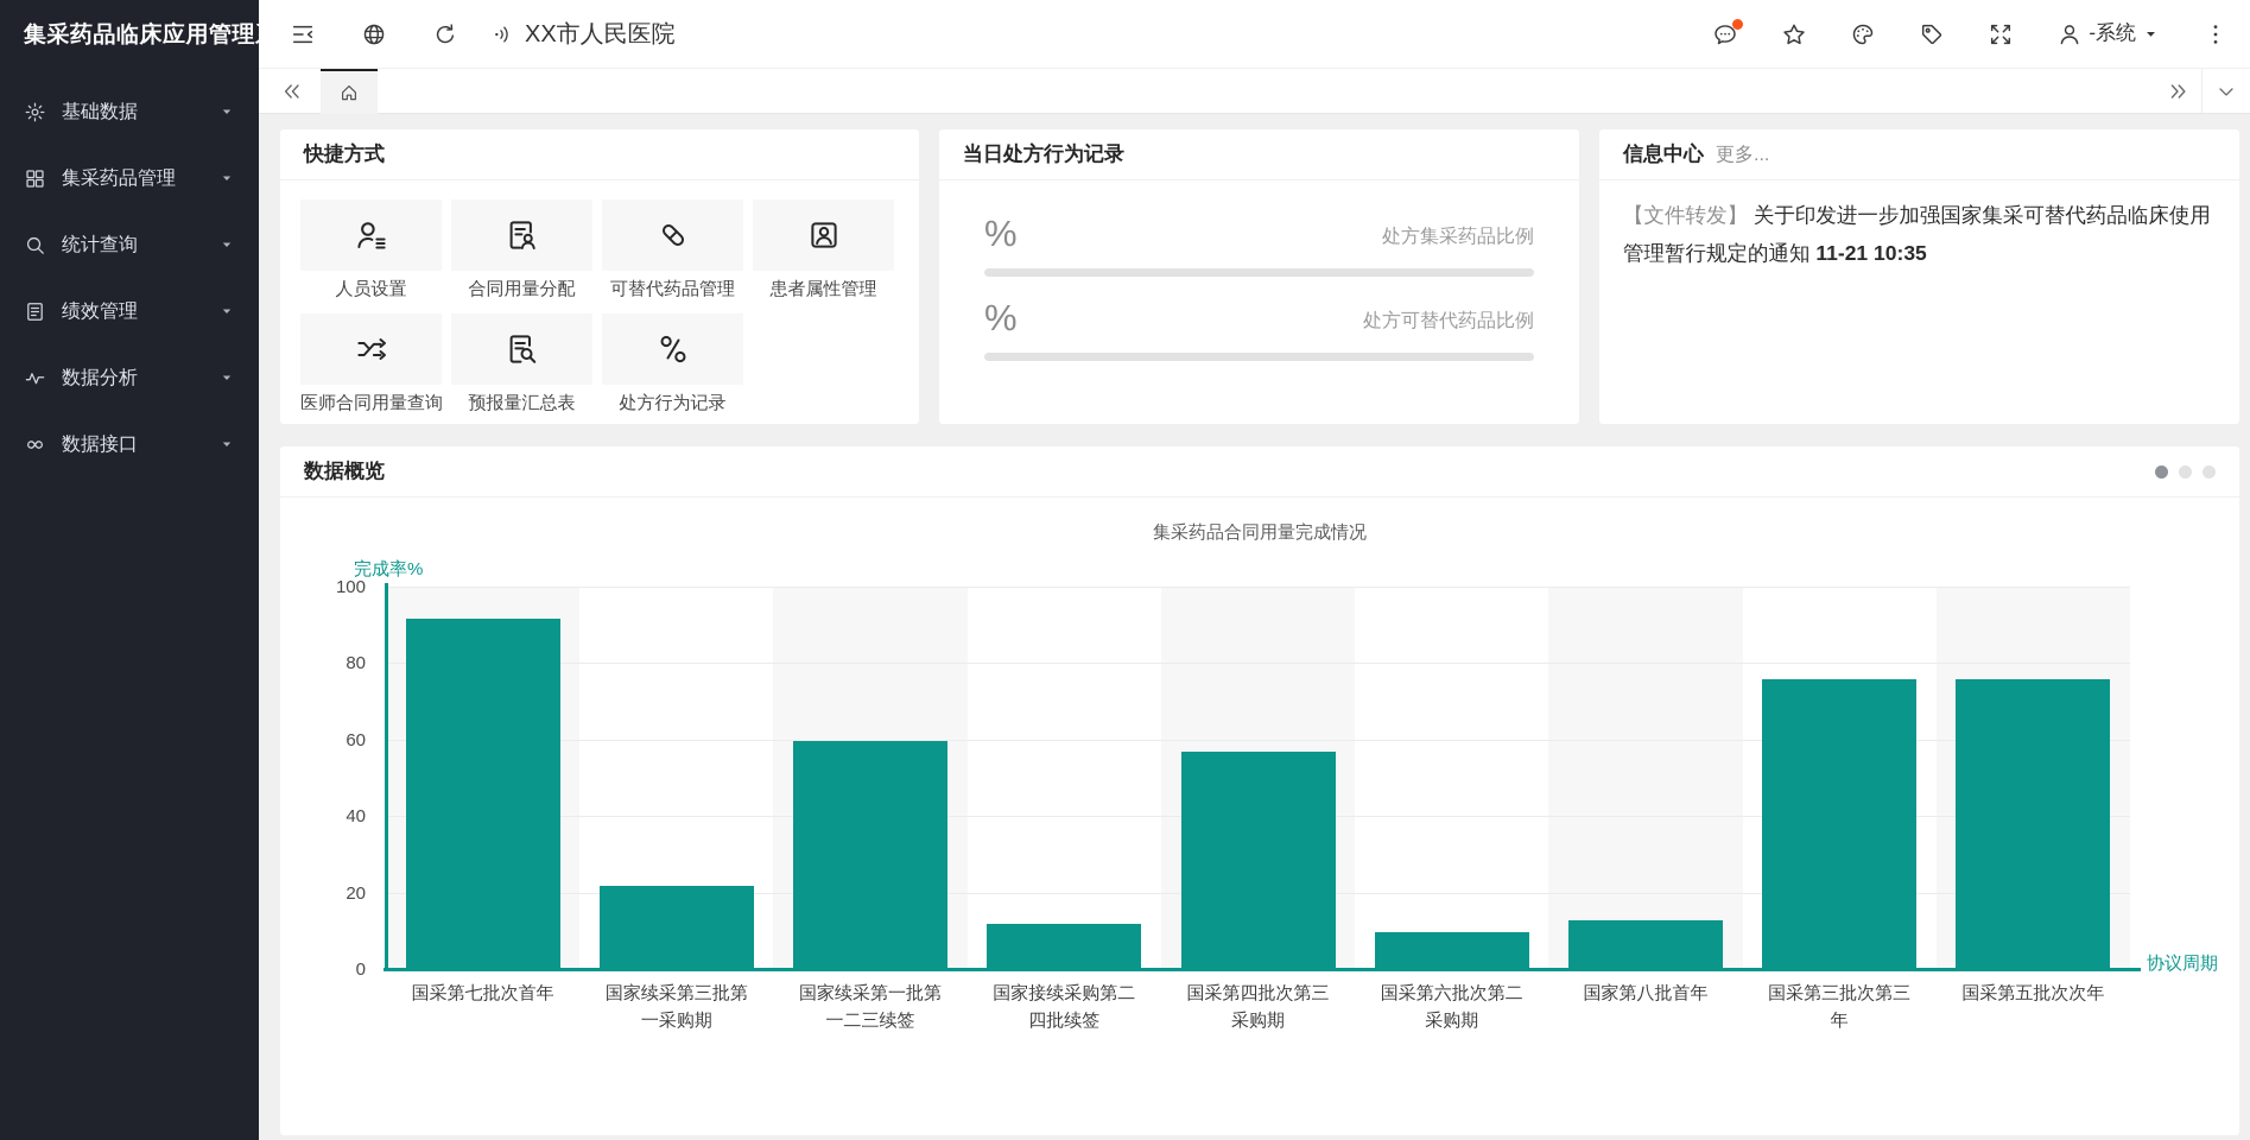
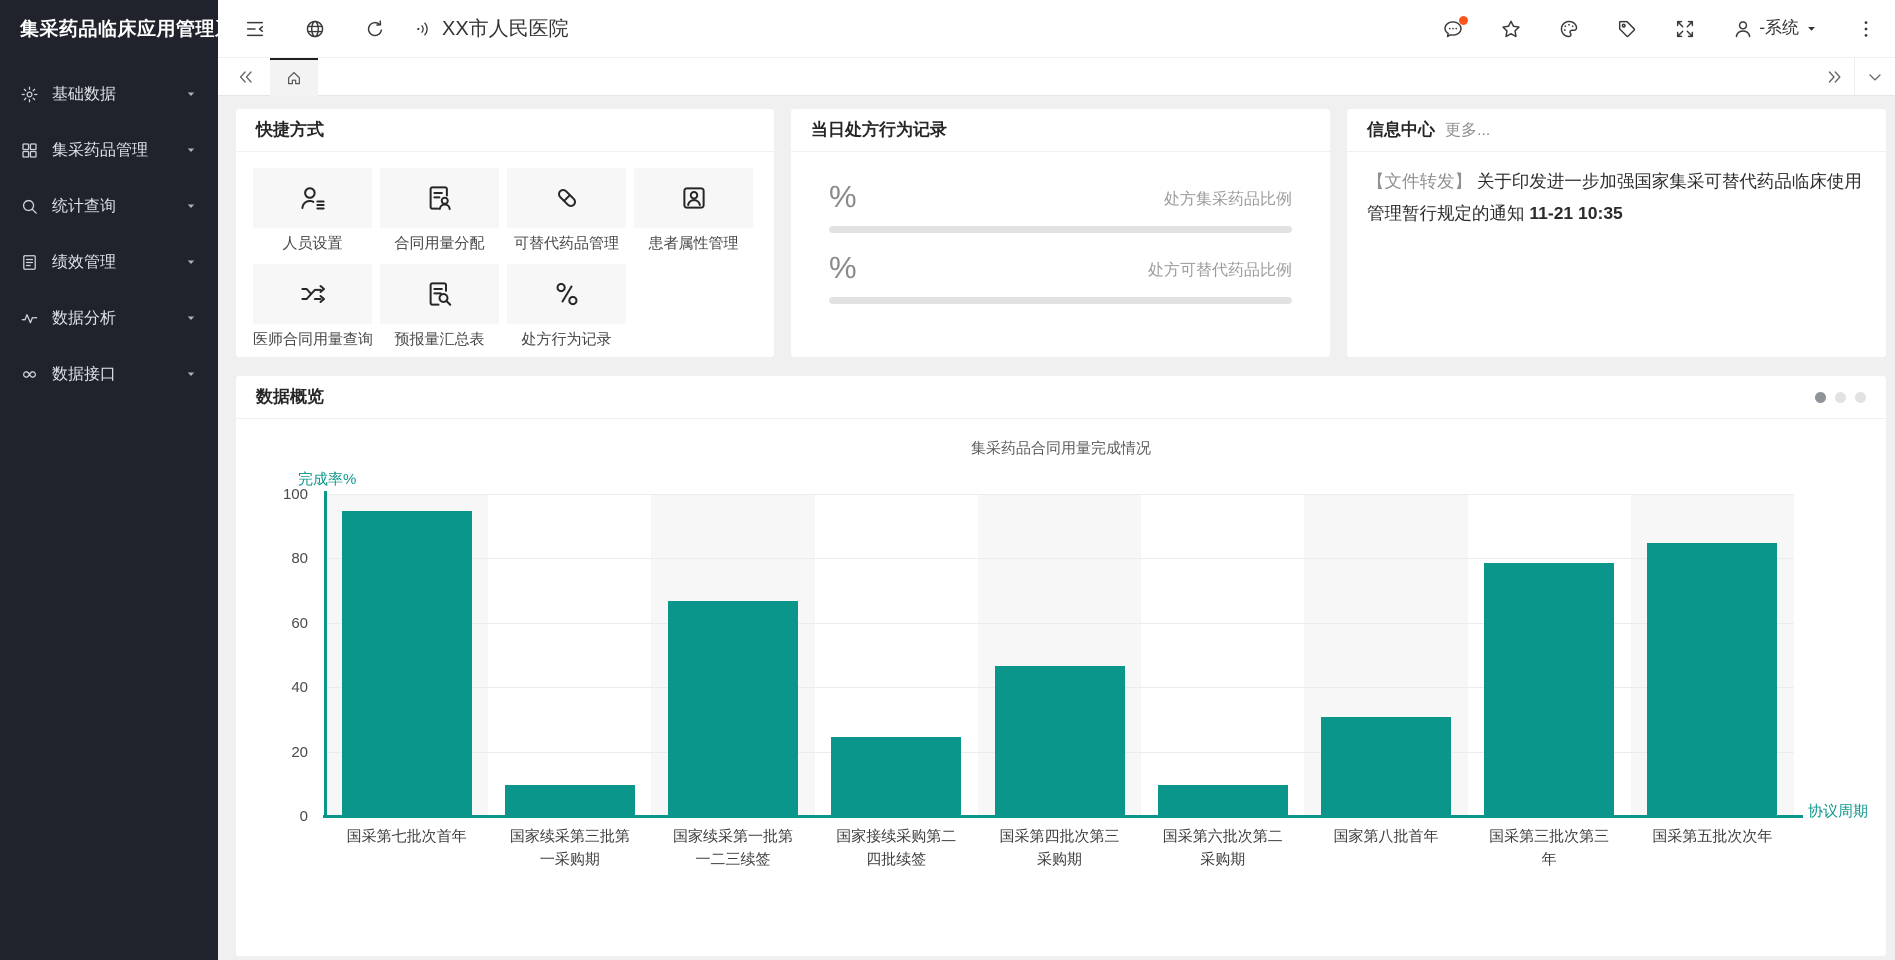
国采第七批次首年: 92 -> 95
国家续采第三批第 一采购期: 22 -> 10
国家续采第一批第 一二三续签: 60 -> 67
国家接续采购第二 四批续签: 12 -> 25
国采第四批次第三 采购期: 57 -> 47
国家第八批首年: 13 -> 31
国采第三批次第三 年: 76 -> 79
国采第五批次次年: 76 -> 85
